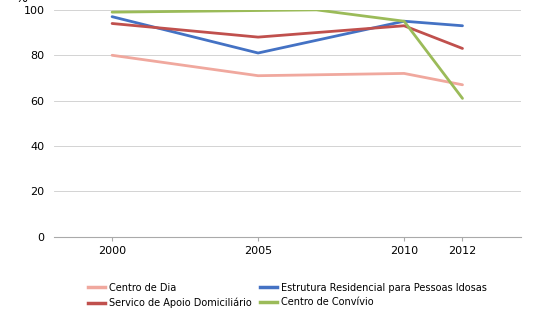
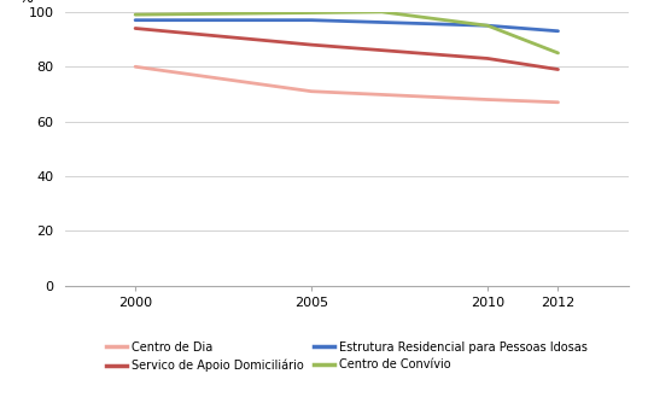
Estrutura Residencial para Pessoas Idosas/2005: 81 -> 97
Centro de Dia/2010: 72 -> 68
Servico de Apoio Domiciliário/2010: 93 -> 83
Servico de Apoio Domiciliário/2012: 83 -> 79
Centro de Convívio/2012: 61 -> 85
